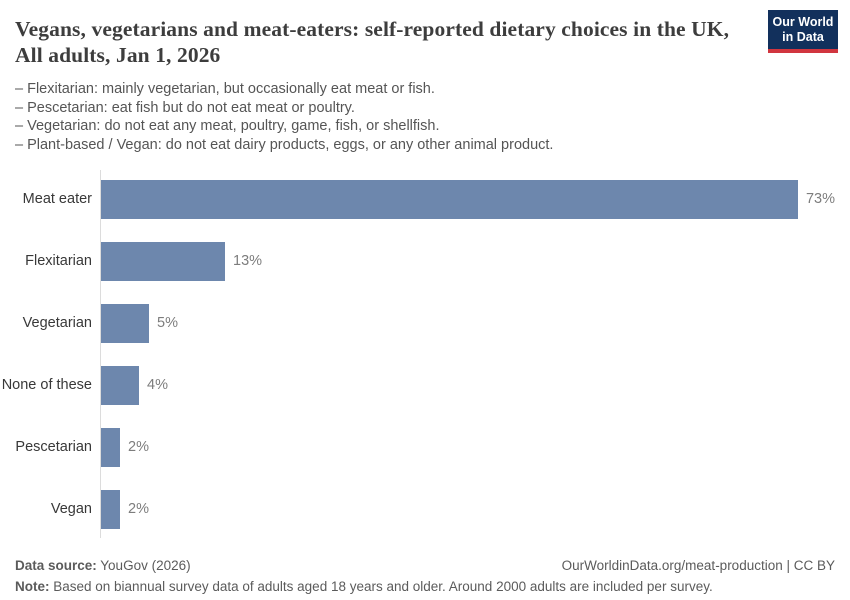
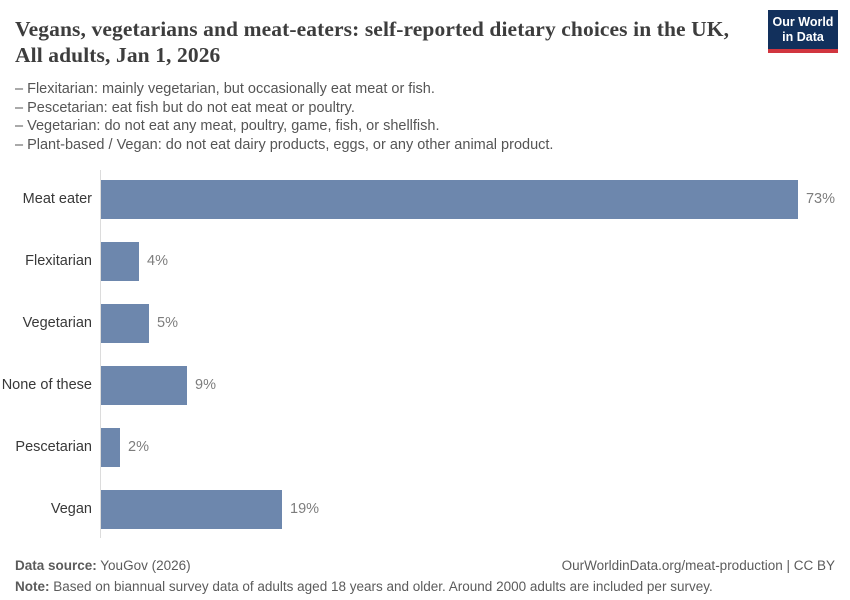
Flexitarian: 13% -> 4%
None of these: 4% -> 9%
Vegan: 2% -> 19%
